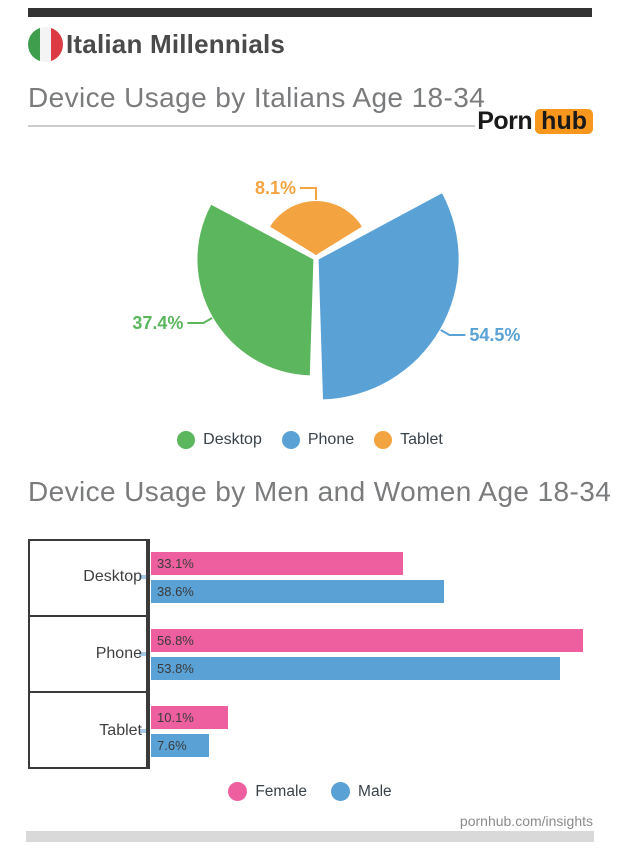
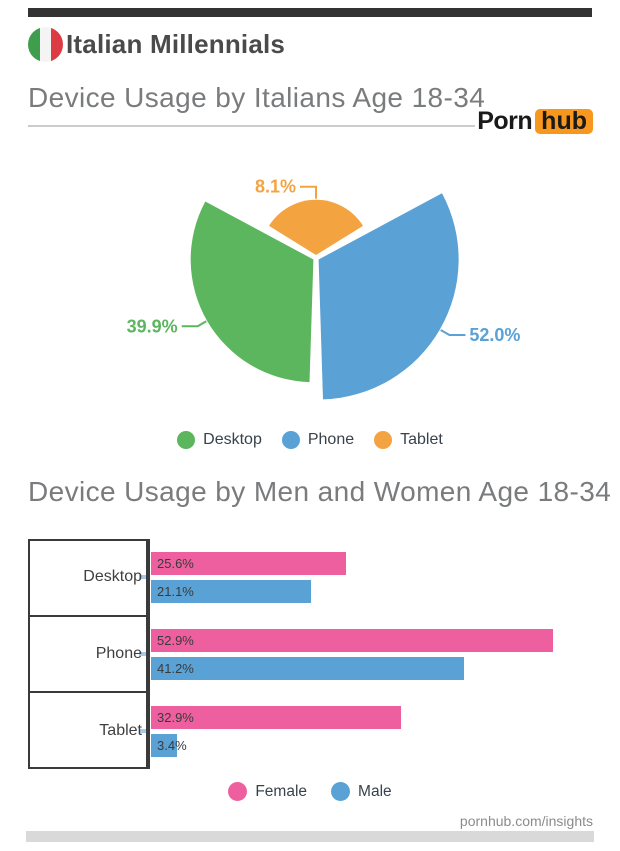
Device Usage by Italians Age 18-34/Desktop: 37.4% -> 39.9%
Device Usage by Italians Age 18-34/Phone: 54.5% -> 52.0%
Device Usage by Men and Women Age 18-34/Female/Desktop: 33.1% -> 25.6%
Device Usage by Men and Women Age 18-34/Male/Desktop: 38.6% -> 21.1%
Device Usage by Men and Women Age 18-34/Female/Phone: 56.8% -> 52.9%
Device Usage by Men and Women Age 18-34/Male/Phone: 53.8% -> 41.2%
Device Usage by Men and Women Age 18-34/Female/Tablet: 10.1% -> 32.9%
Device Usage by Men and Women Age 18-34/Male/Tablet: 7.6% -> 3.4%
